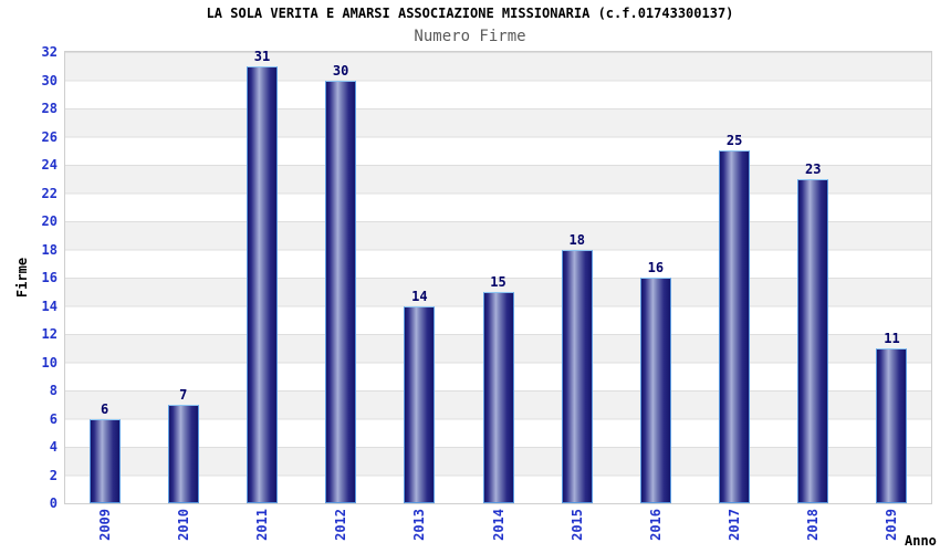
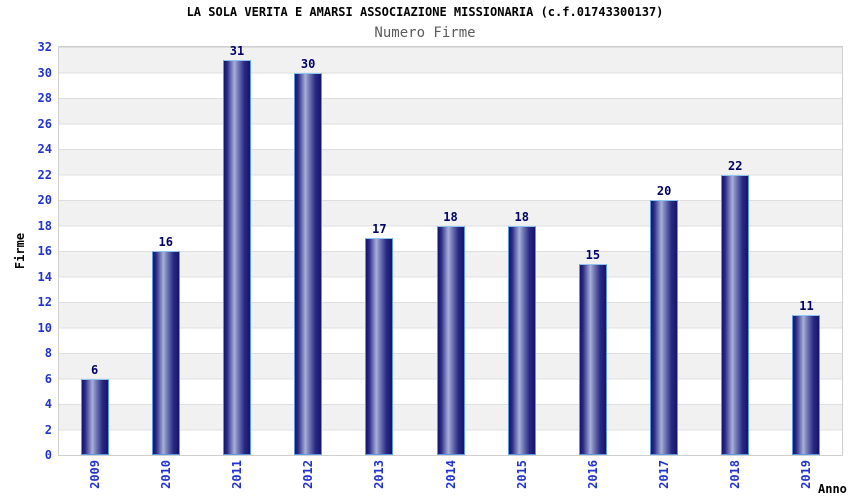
2010: 7 -> 16
2013: 14 -> 17
2014: 15 -> 18
2016: 16 -> 15
2017: 25 -> 20
2018: 23 -> 22
